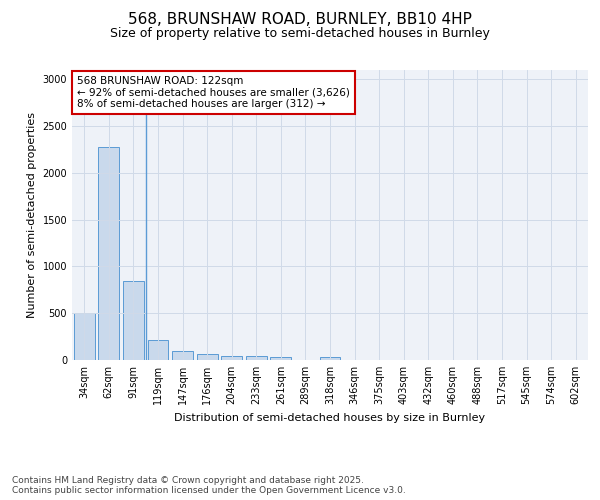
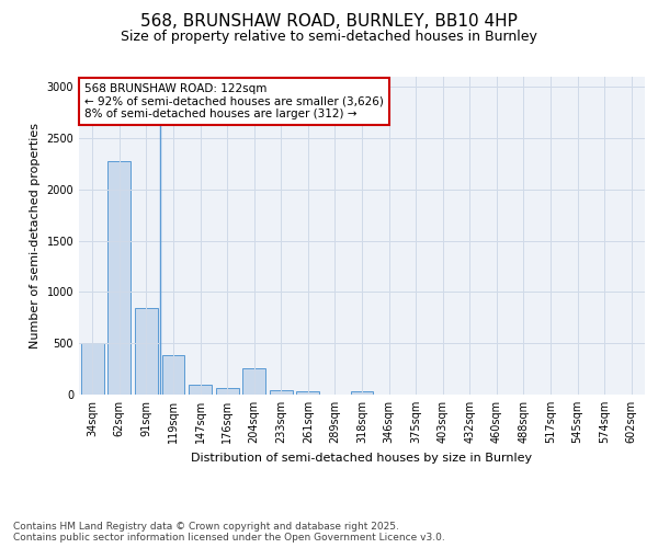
119sqm: 210 -> 380
204sqm: 40 -> 260
